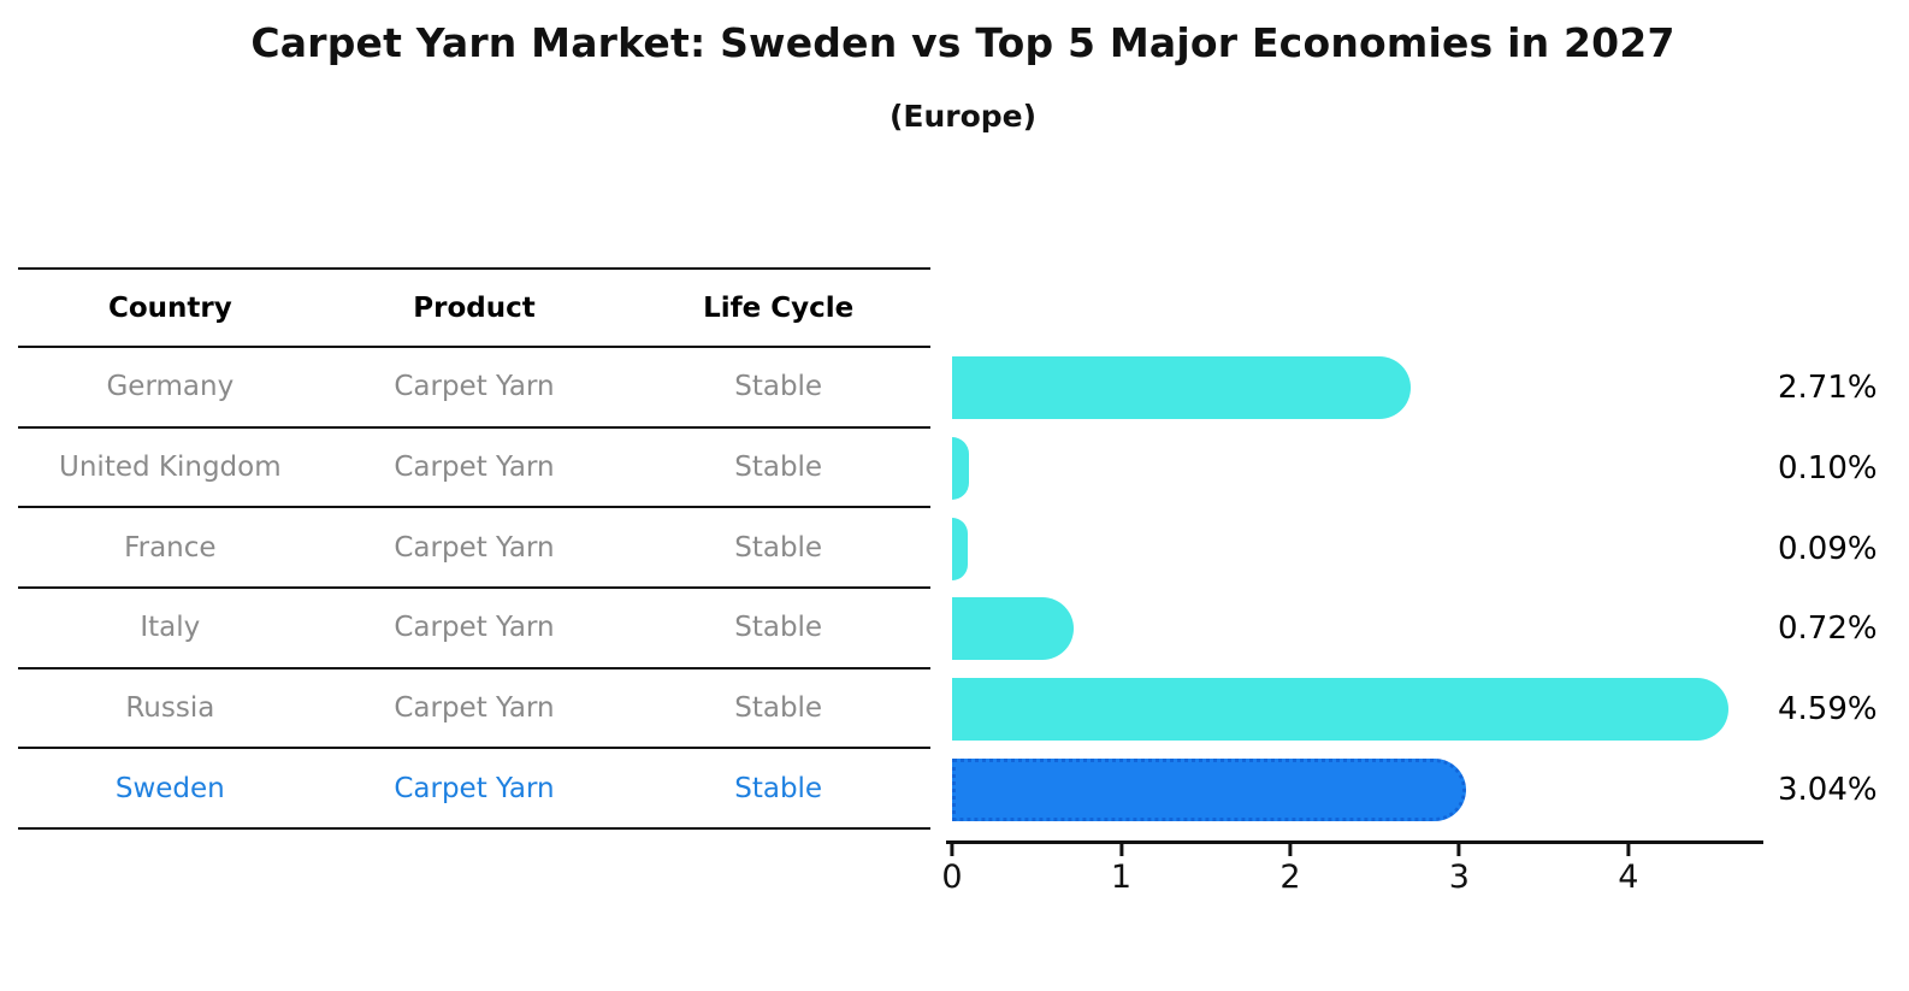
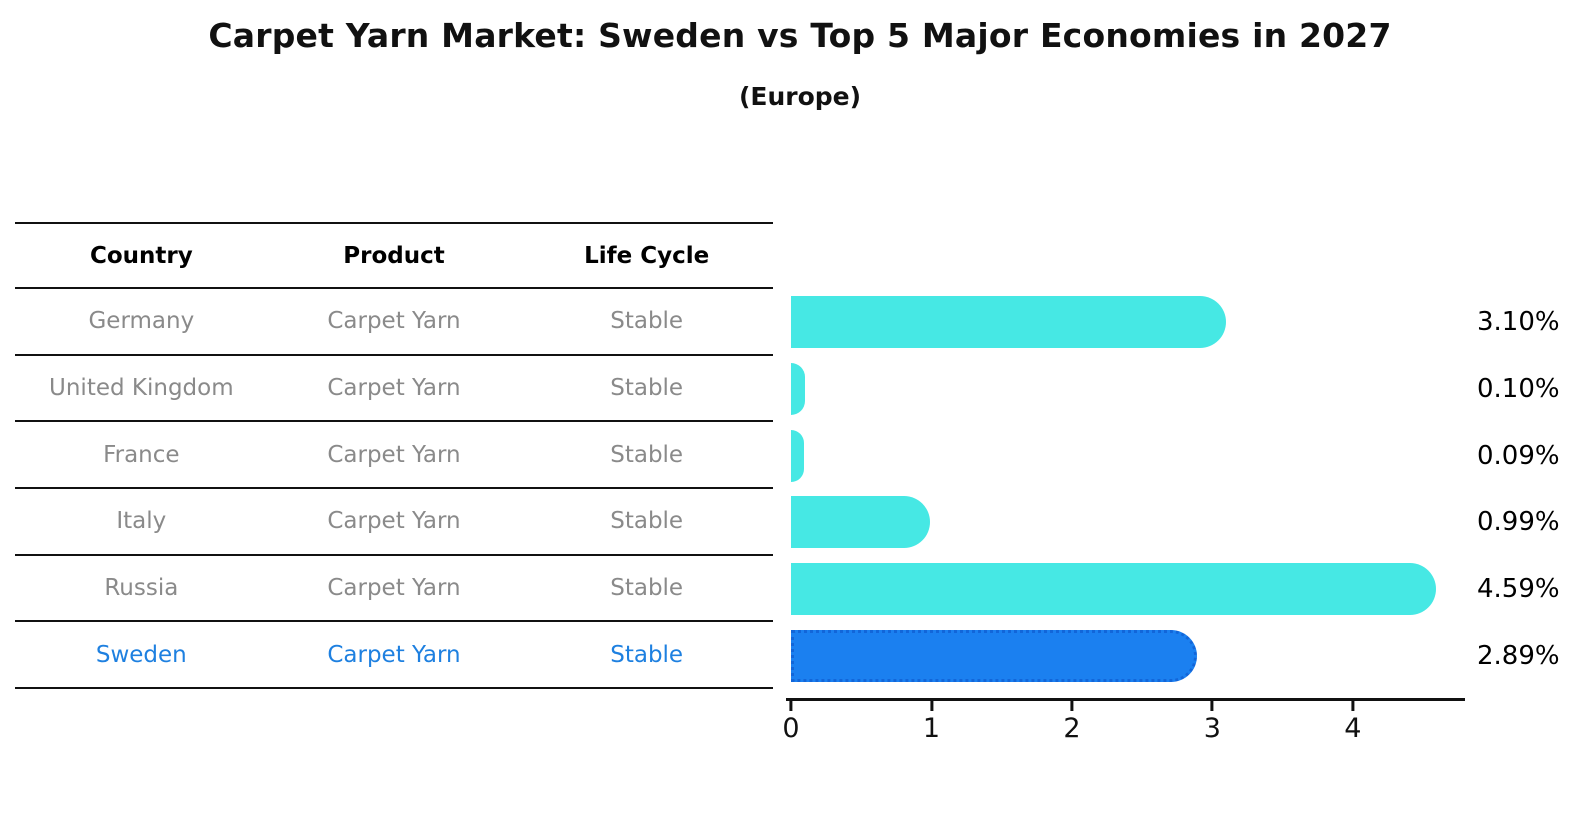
Germany: 2.71% -> 3.10%
Italy: 0.72% -> 0.99%
Sweden: 3.04% -> 2.89%
